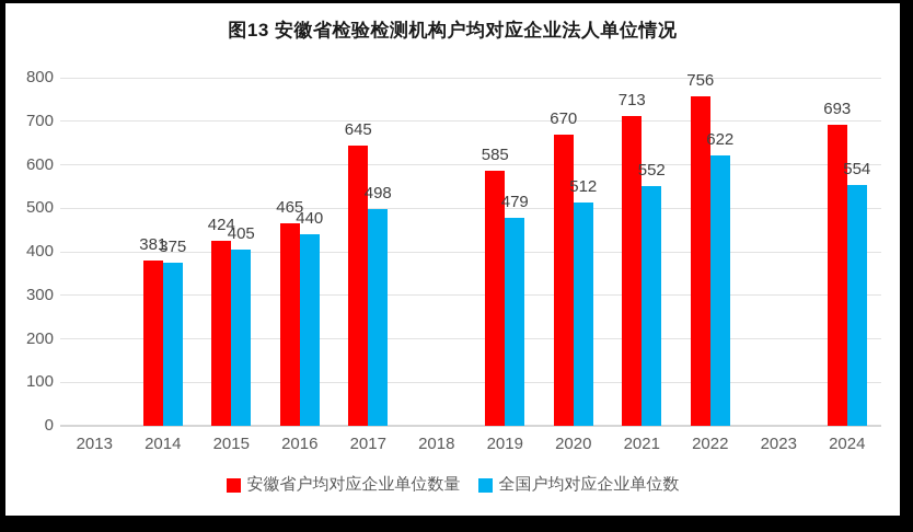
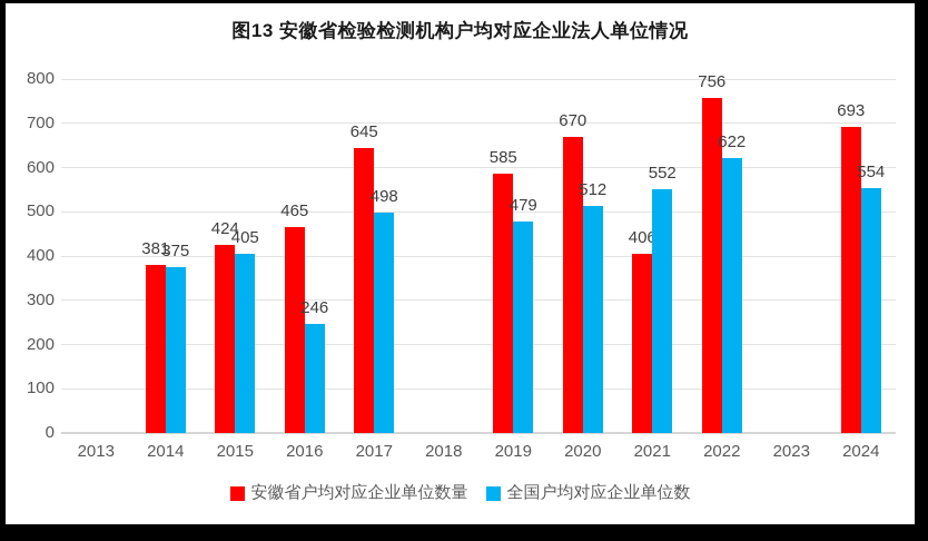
全国户均对应企业单位数/2016: 440 -> 246
安徽省户均对应企业单位数量/2021: 713 -> 406
